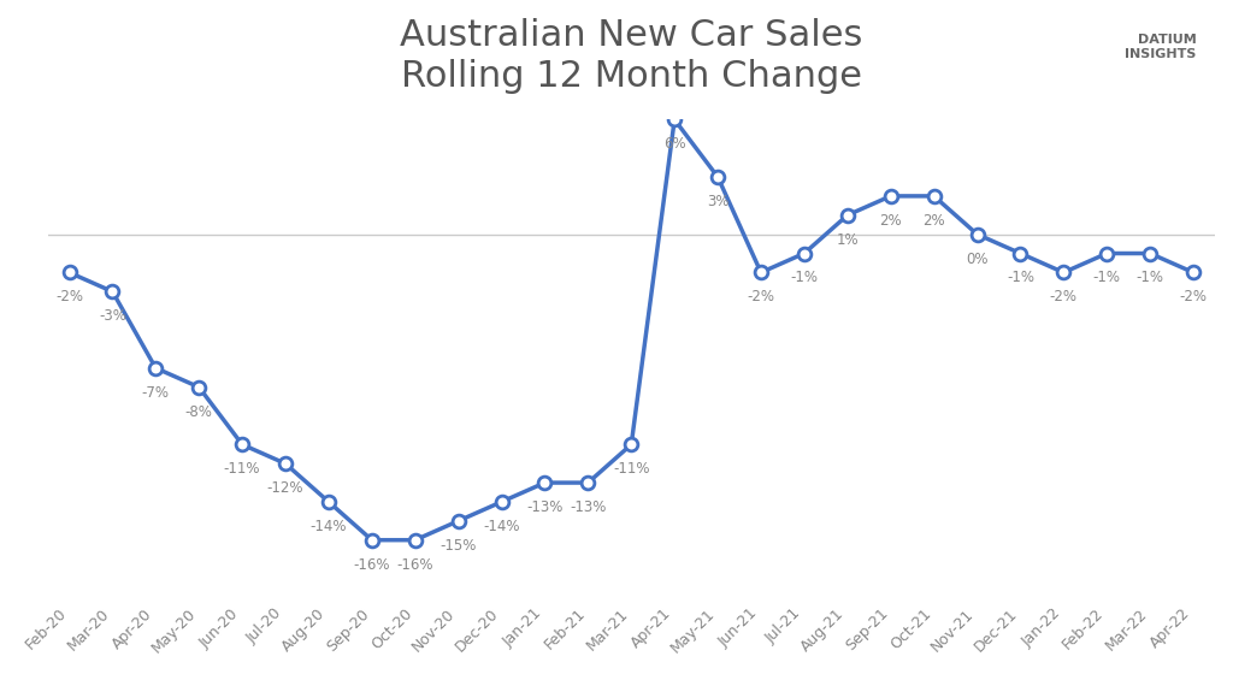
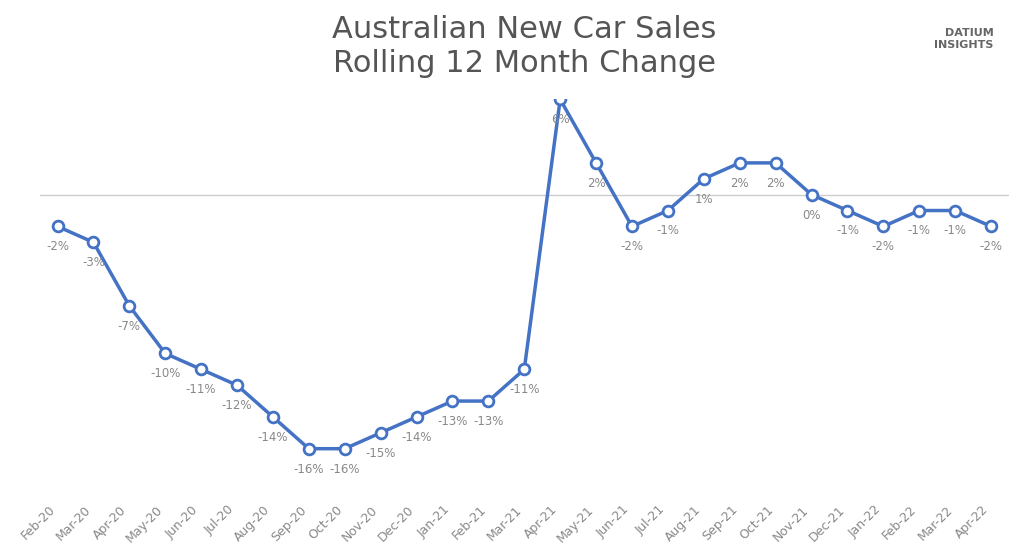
May-20: -8% -> -10%
May-21: 3% -> 2%
